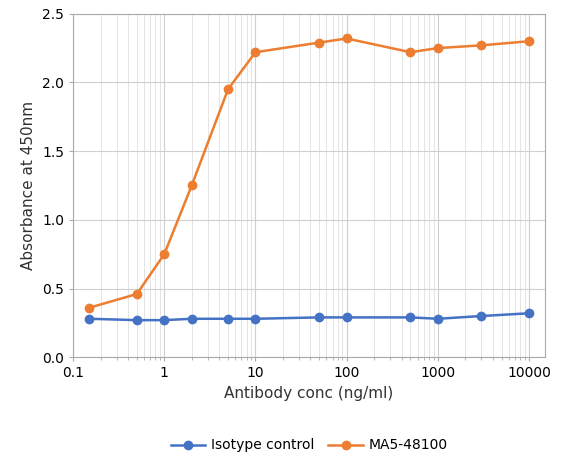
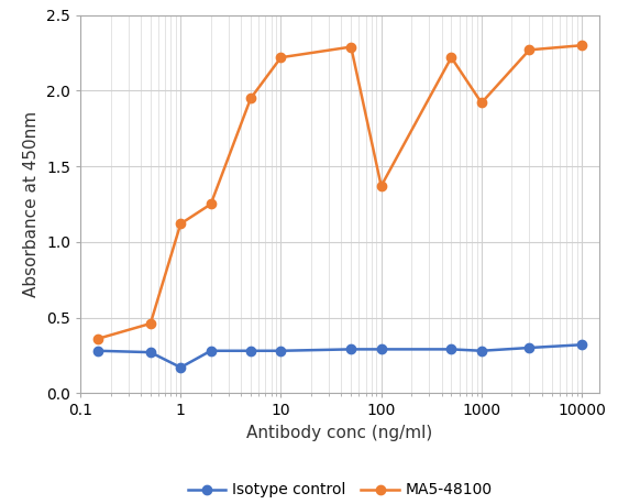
Isotype control/1: 0.27 -> 0.17
MA5-48100/1: 0.75 -> 1.12
MA5-48100/100: 2.32 -> 1.37
MA5-48100/1000: 2.25 -> 1.92
